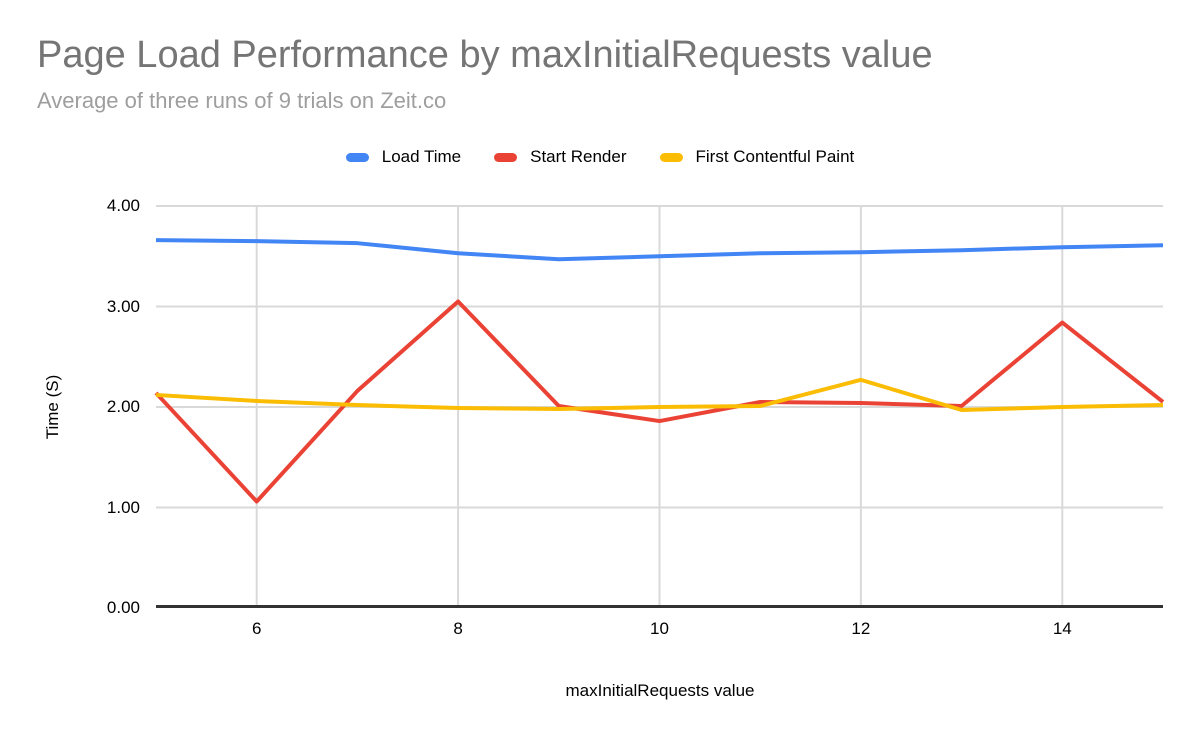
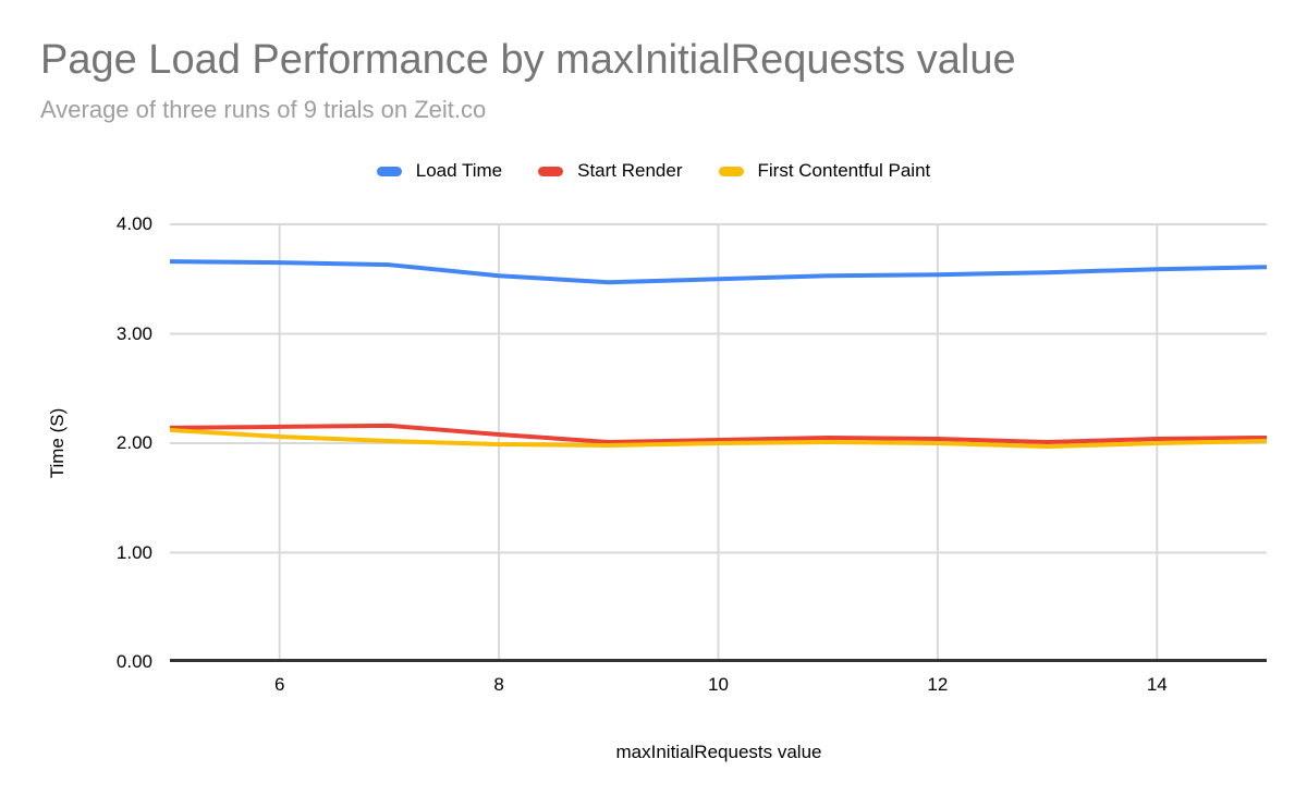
Start Render/6: 1.06 -> 2.15
Start Render/8: 3.05 -> 2.08
Start Render/10: 1.86 -> 2.03
First Contentful Paint/12: 2.27 -> 2.00
Start Render/14: 2.84 -> 2.04
